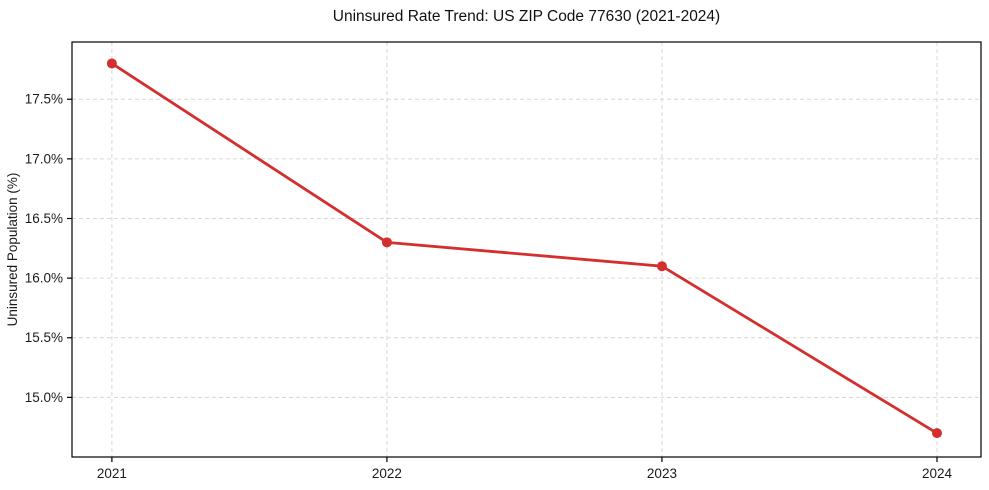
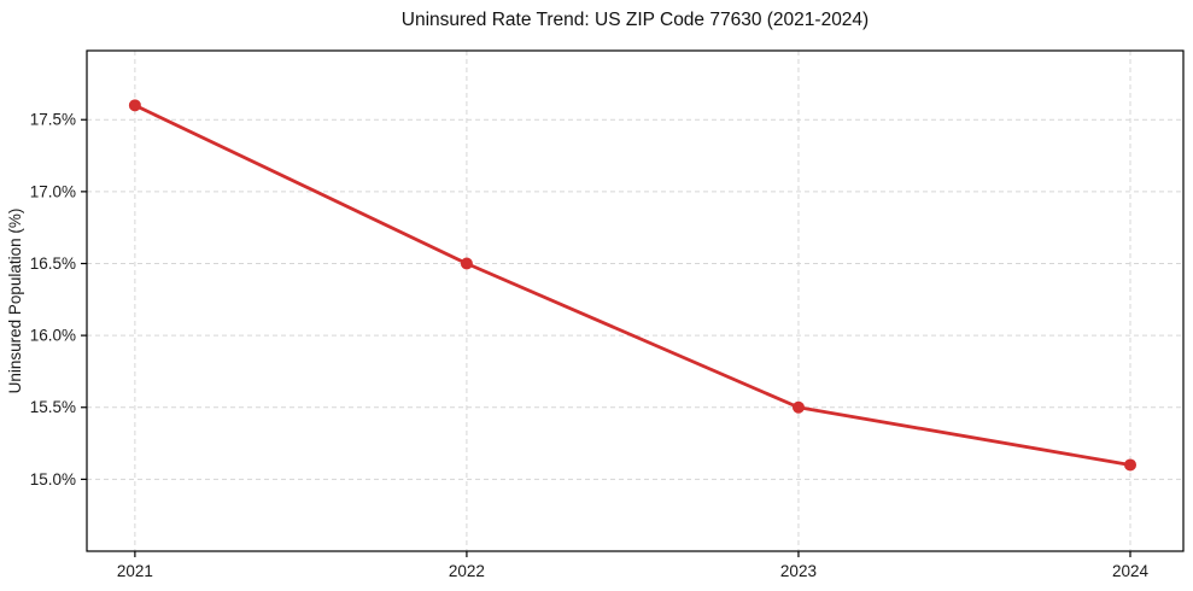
2021: 17.8% -> 17.6%
2022: 16.3% -> 16.5%
2023: 16.1% -> 15.5%
2024: 14.7% -> 15.1%
